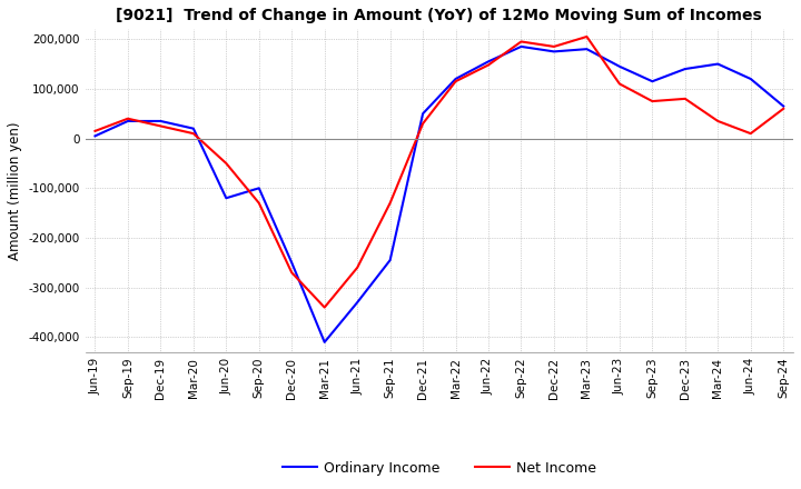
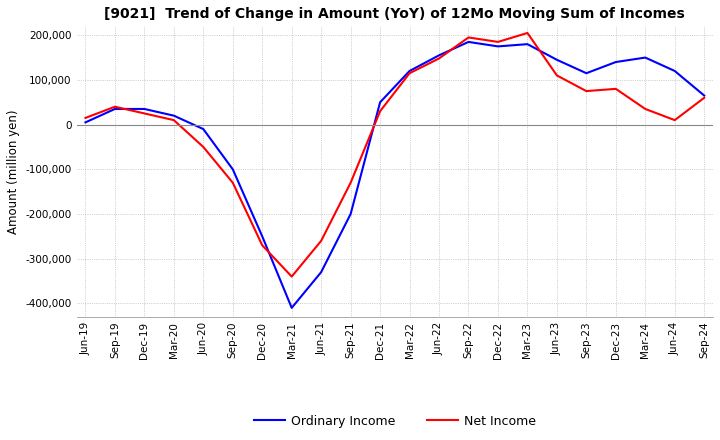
Ordinary Income/Jun-20: -120,000 -> -10,000
Ordinary Income/Sep-21: -245,000 -> -200,000
